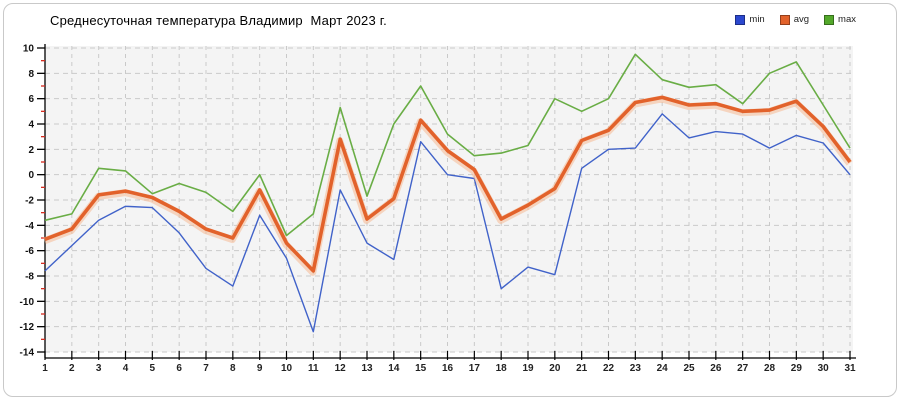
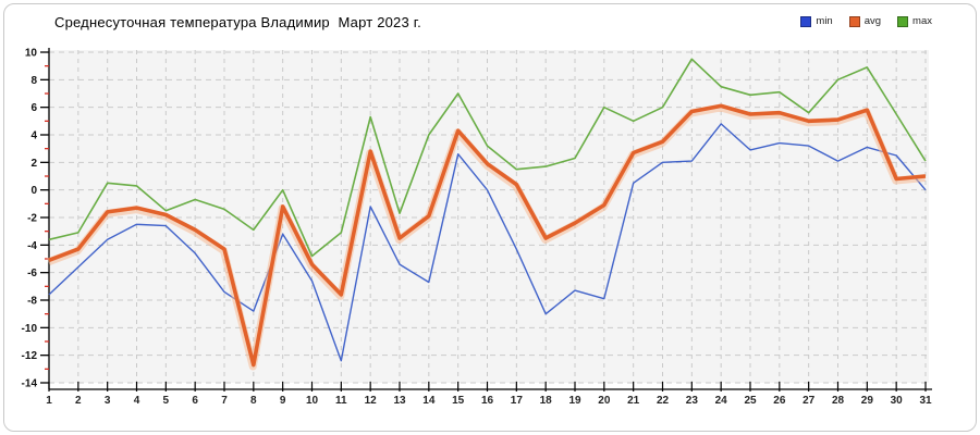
avg/8: -5.0 -> -12.7
min/17: -0.3 -> -4.3
avg/30: 3.8 -> 0.8
